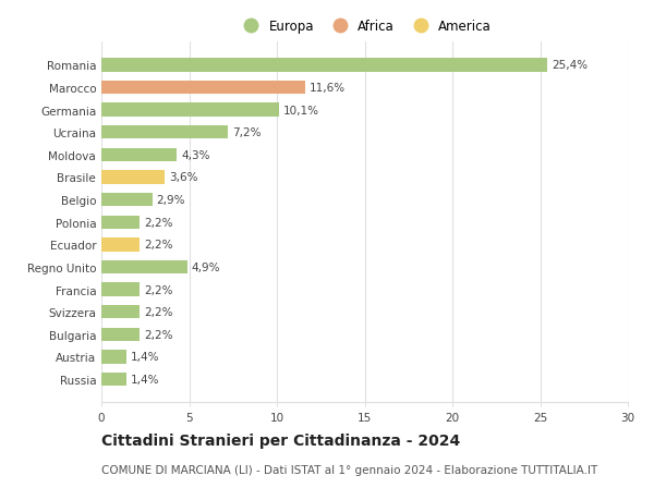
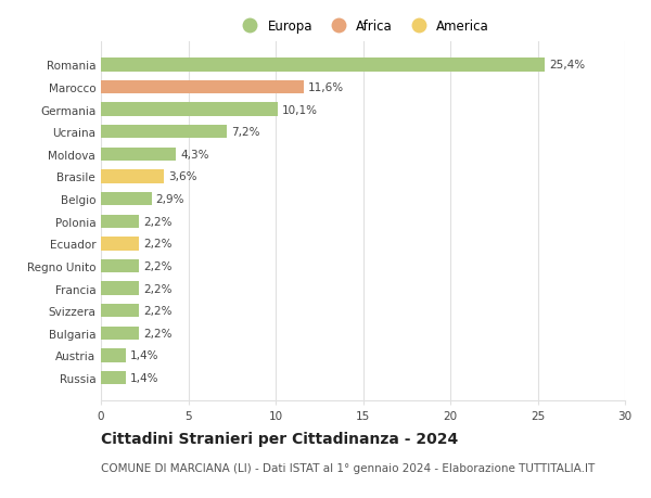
Regno Unito: 4,9% -> 2,2%
